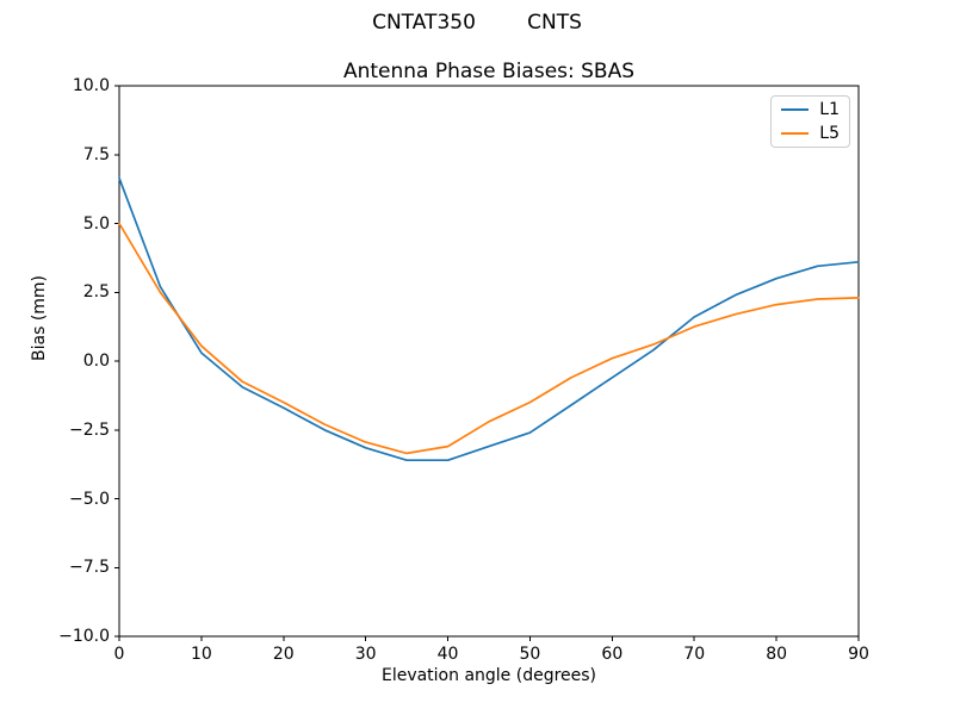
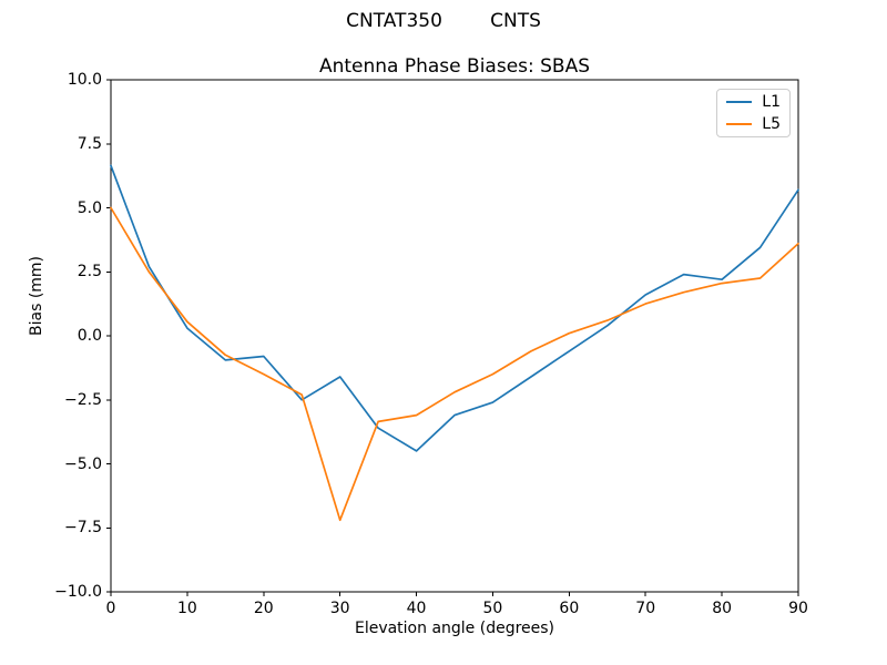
L1/20: -1.7 -> -0.8
L1/30: -3.1 -> -1.6
L5/30: -3.0 -> -7.2
L1/40: -3.6 -> -4.5
L1/80: 3.0 -> 2.2
L1/90: 3.6 -> 5.7
L5/90: 2.3 -> 3.6
